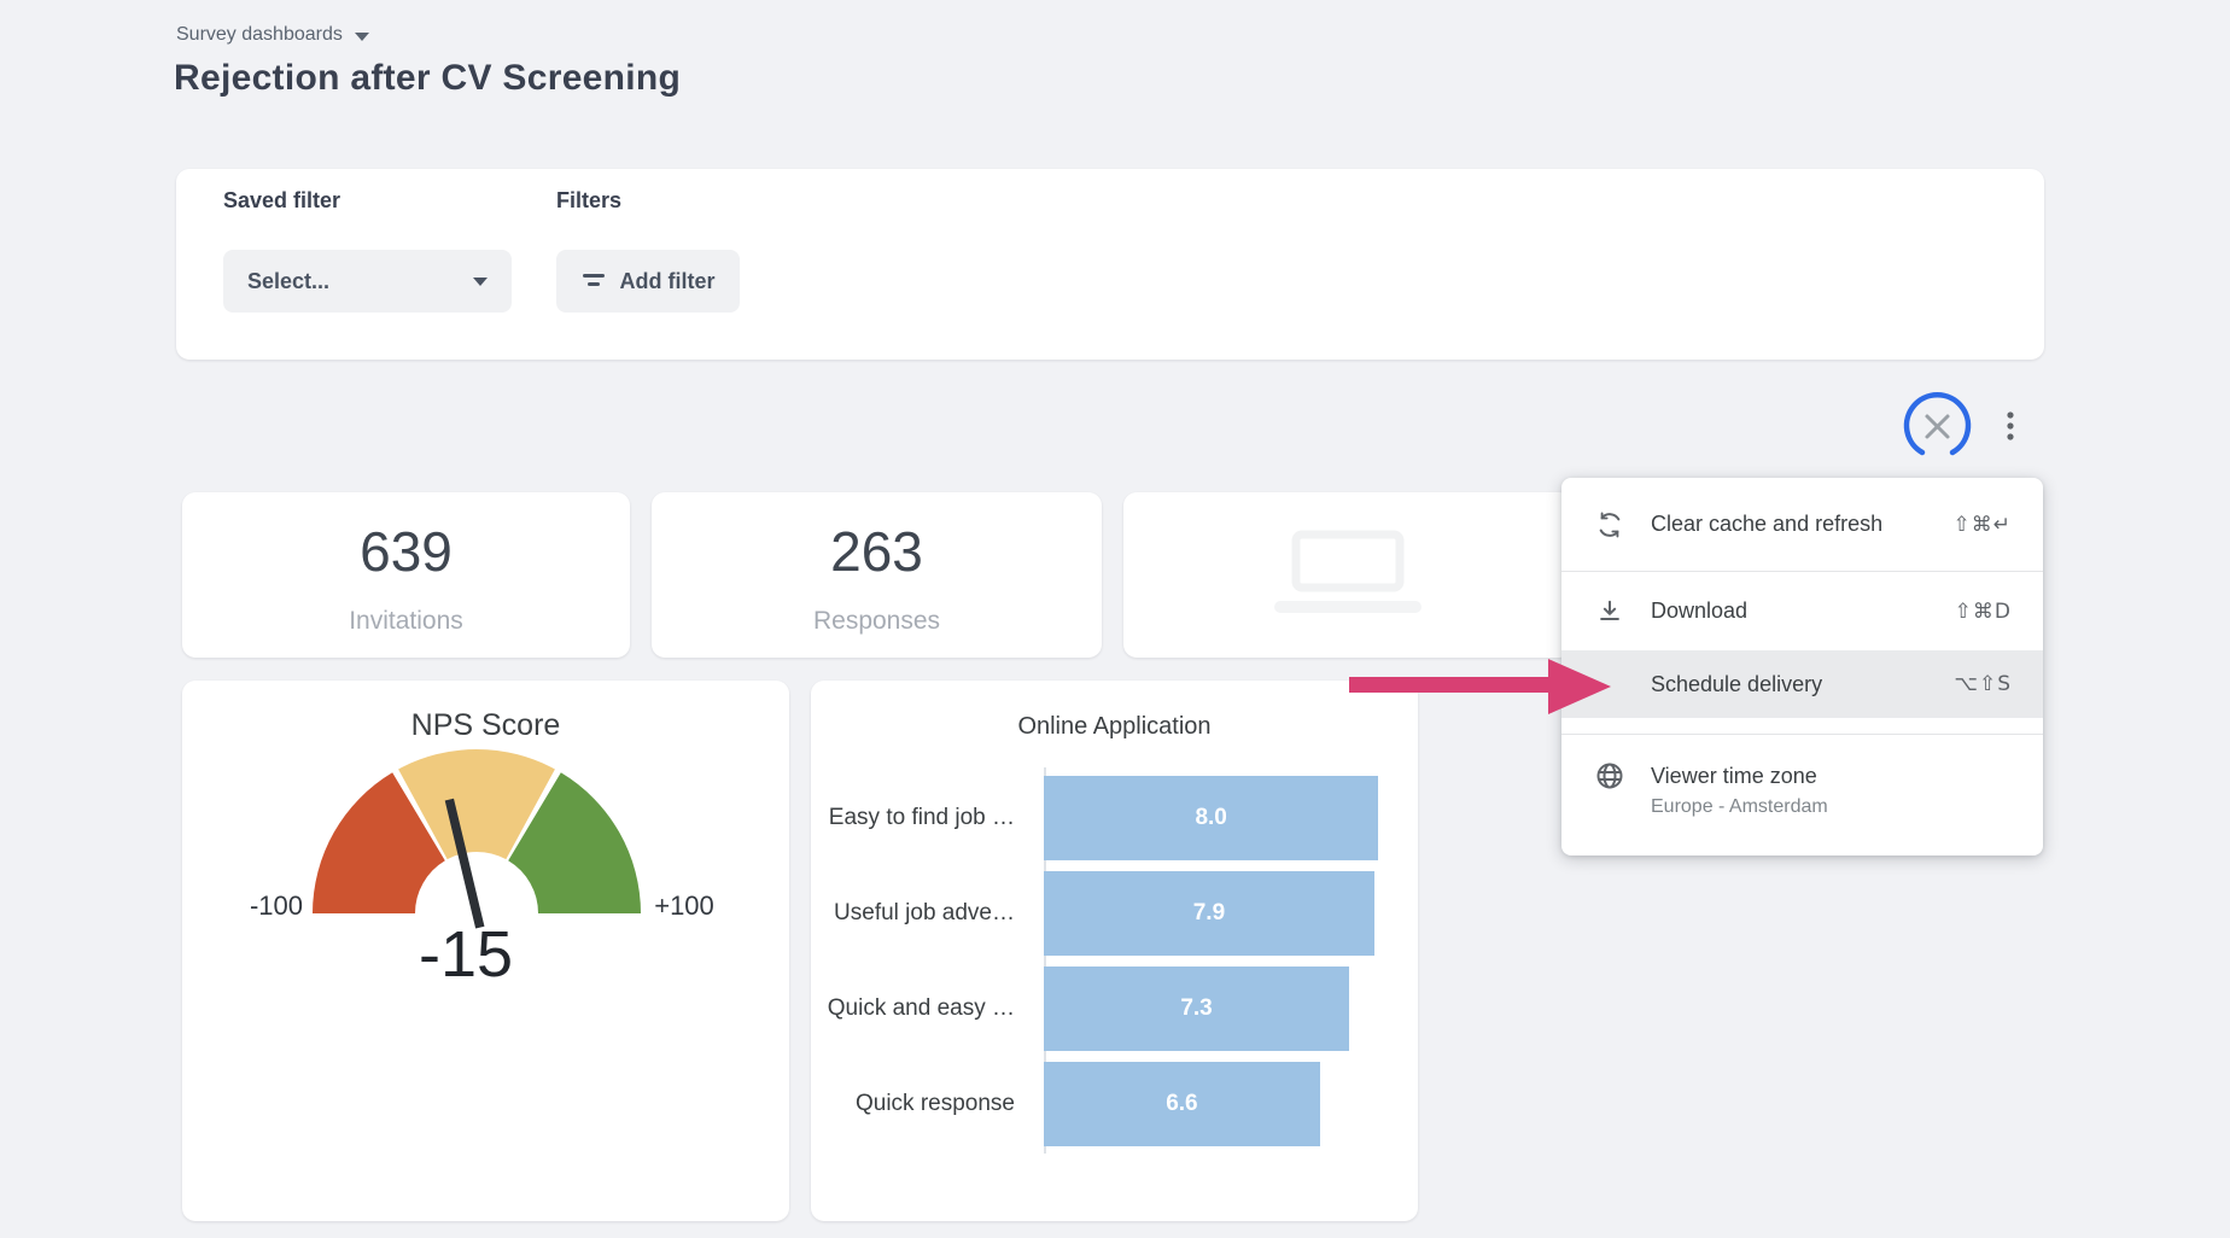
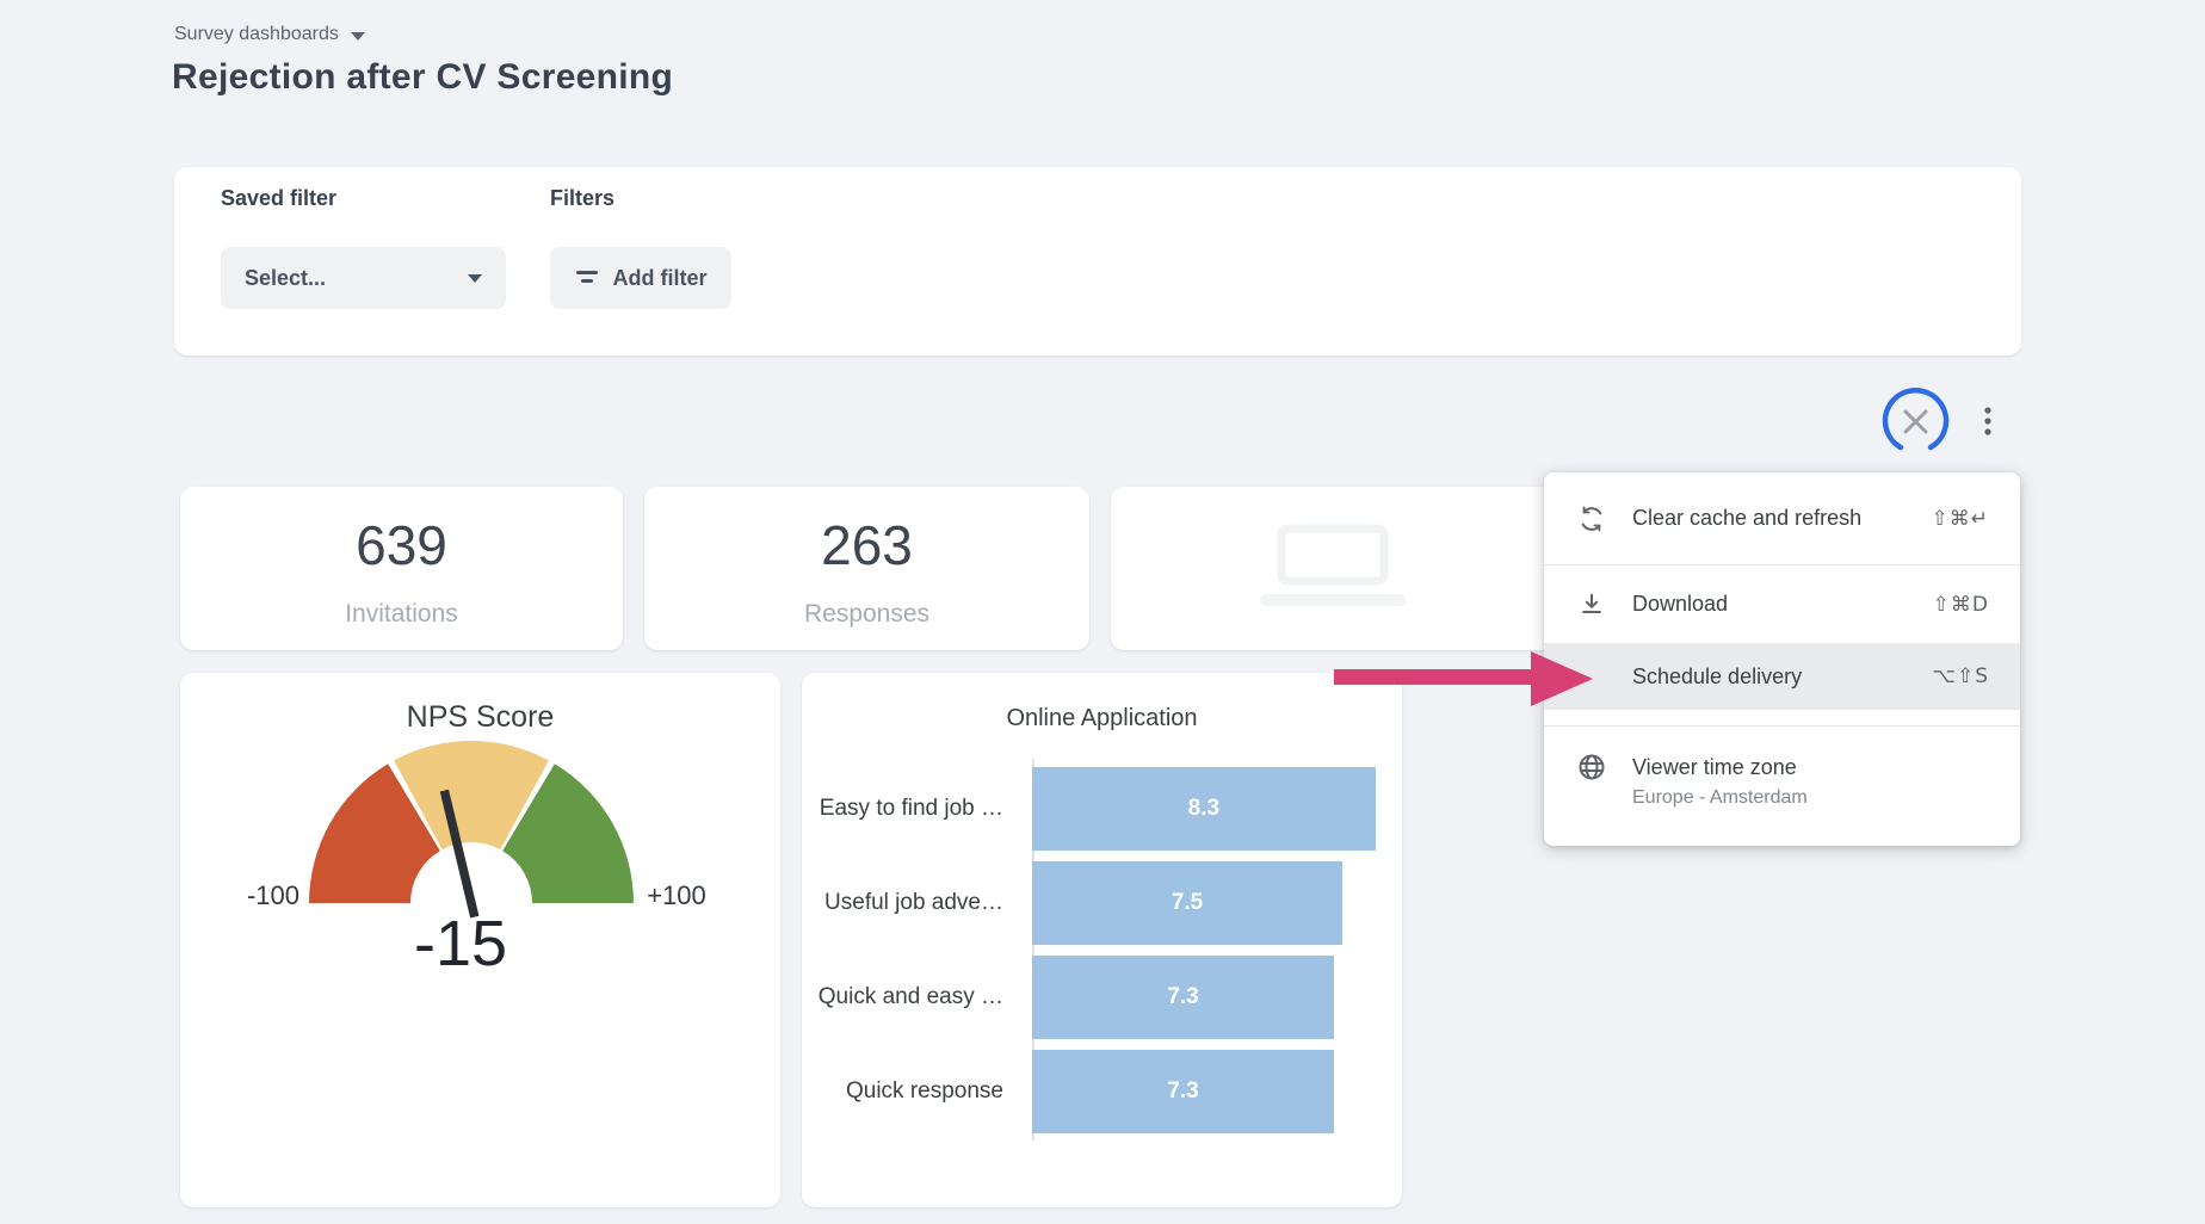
Online Application/Easy to find job …: 8.0 -> 8.3
Online Application/Useful job adve…: 7.9 -> 7.5
Online Application/Quick response: 6.6 -> 7.3
